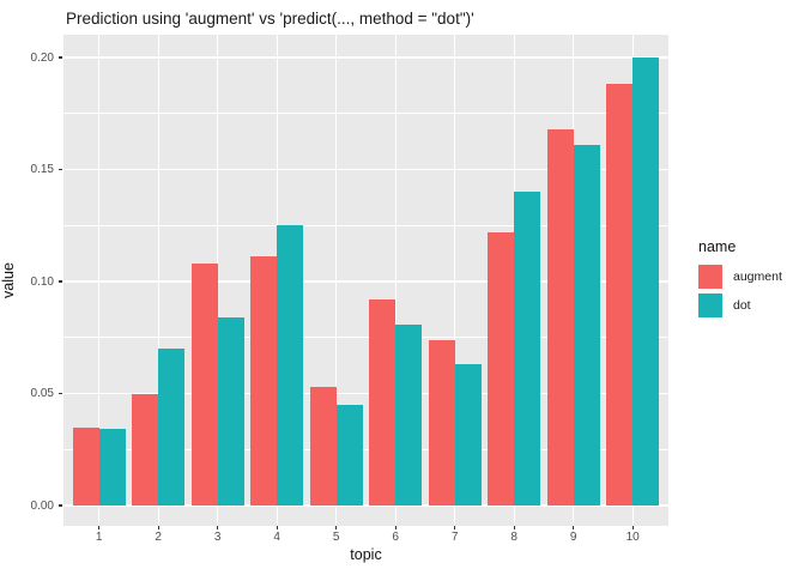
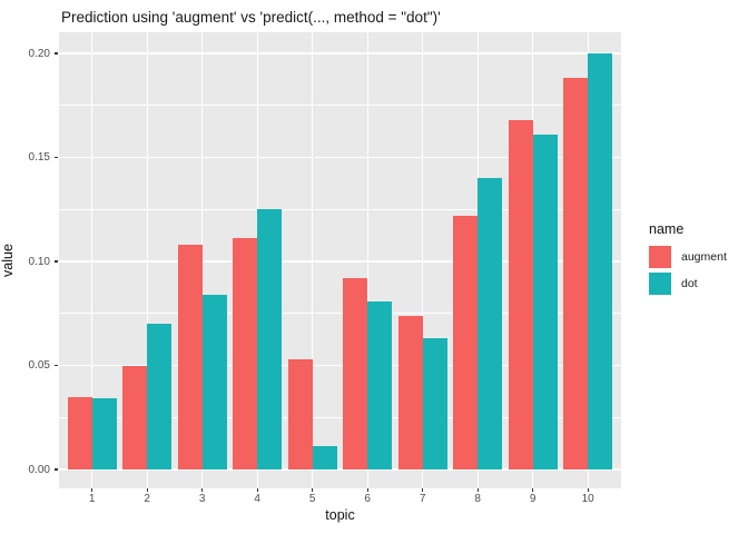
dot/5: 0.045 -> 0.011
